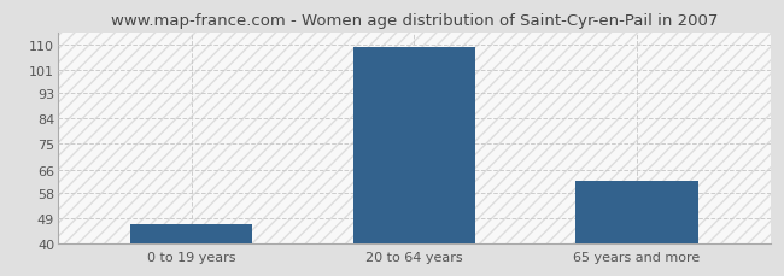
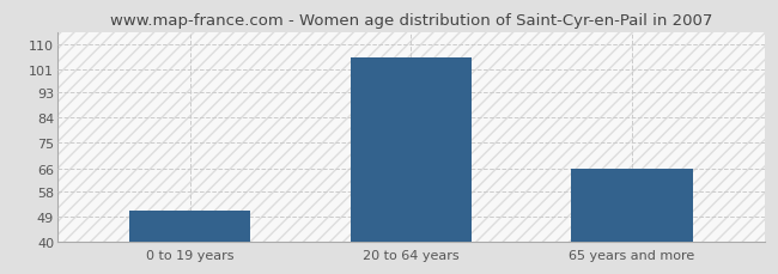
0 to 19 years: 47 -> 51
20 to 64 years: 109 -> 105
65 years and more: 62 -> 66
